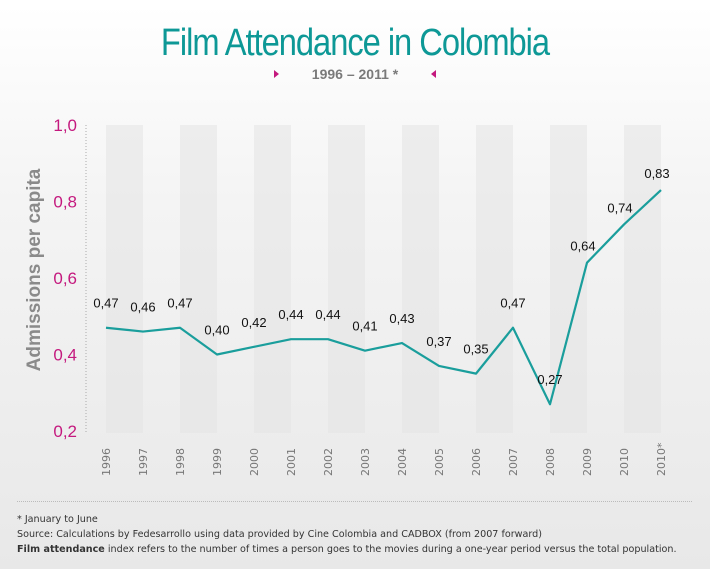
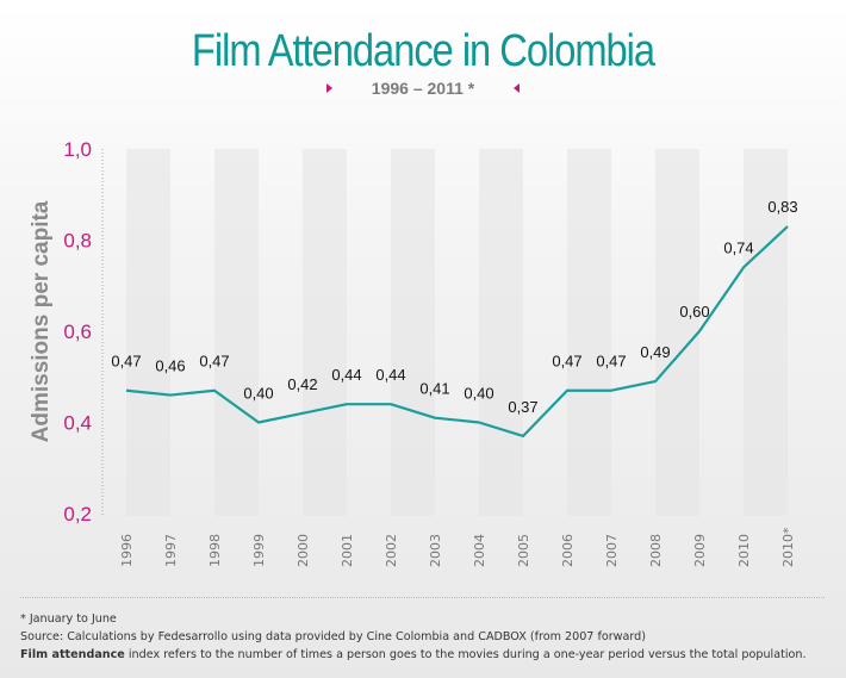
2004: 0,43 -> 0,40
2006: 0,35 -> 0,47
2008: 0,27 -> 0,49
2009: 0,64 -> 0,60
